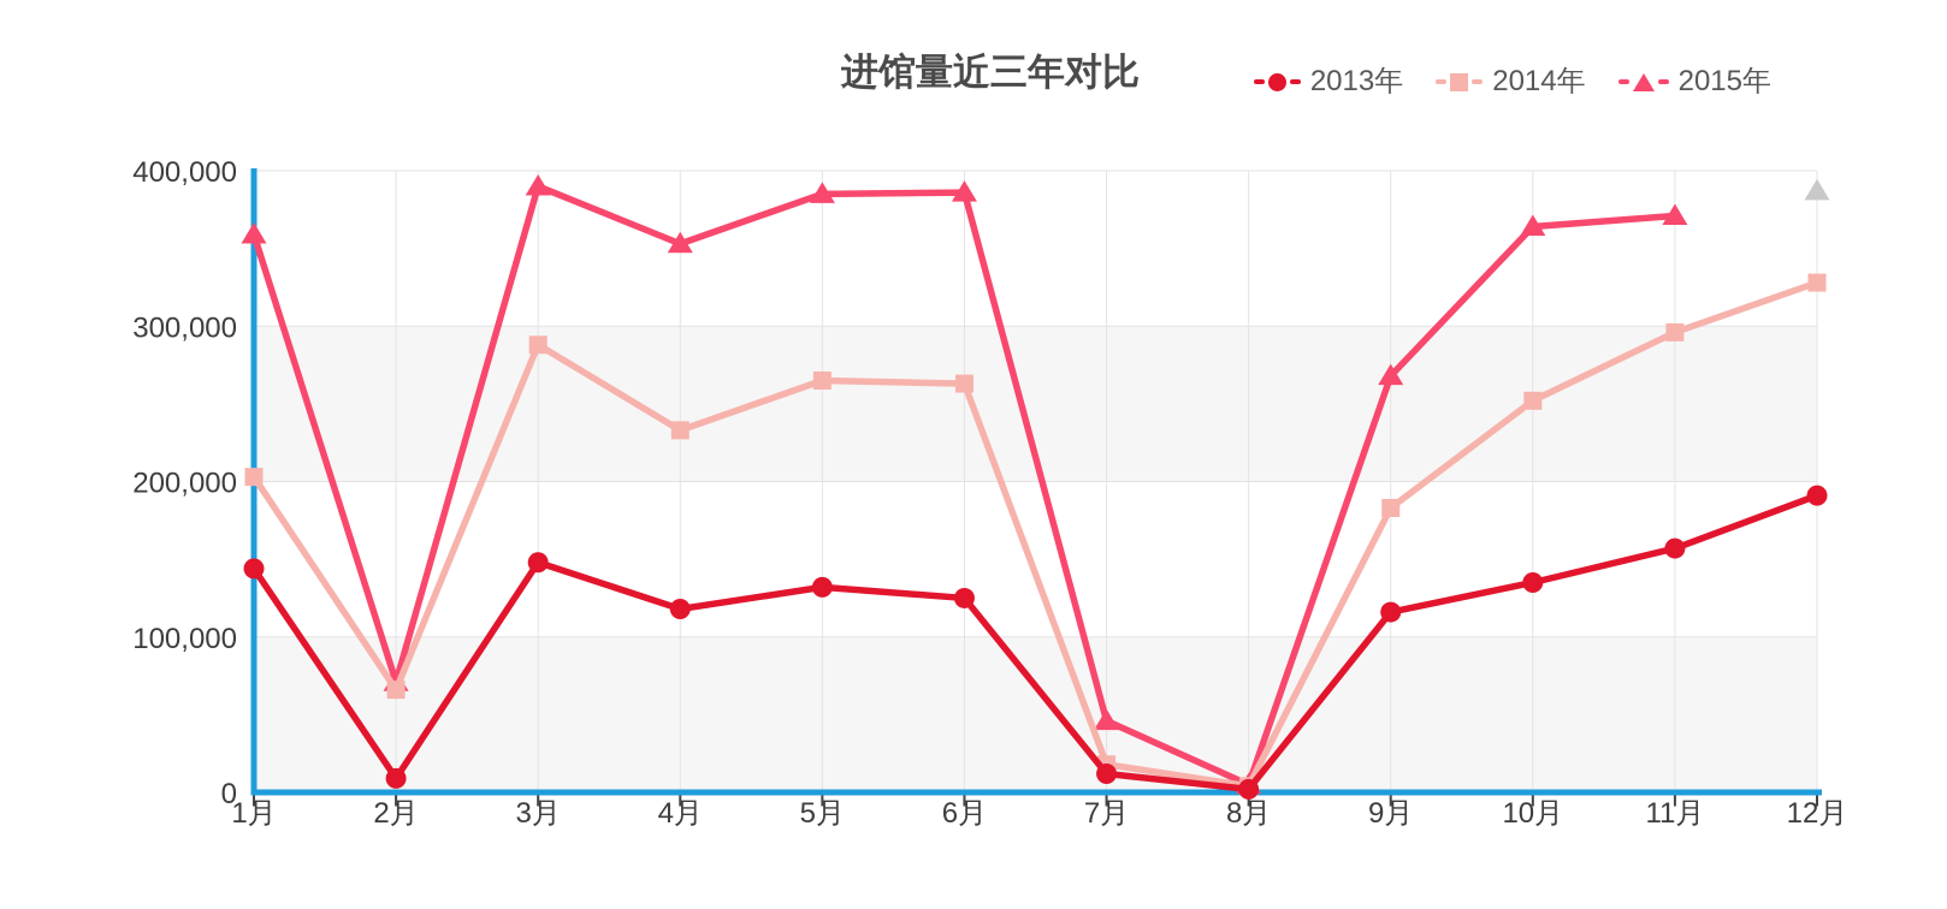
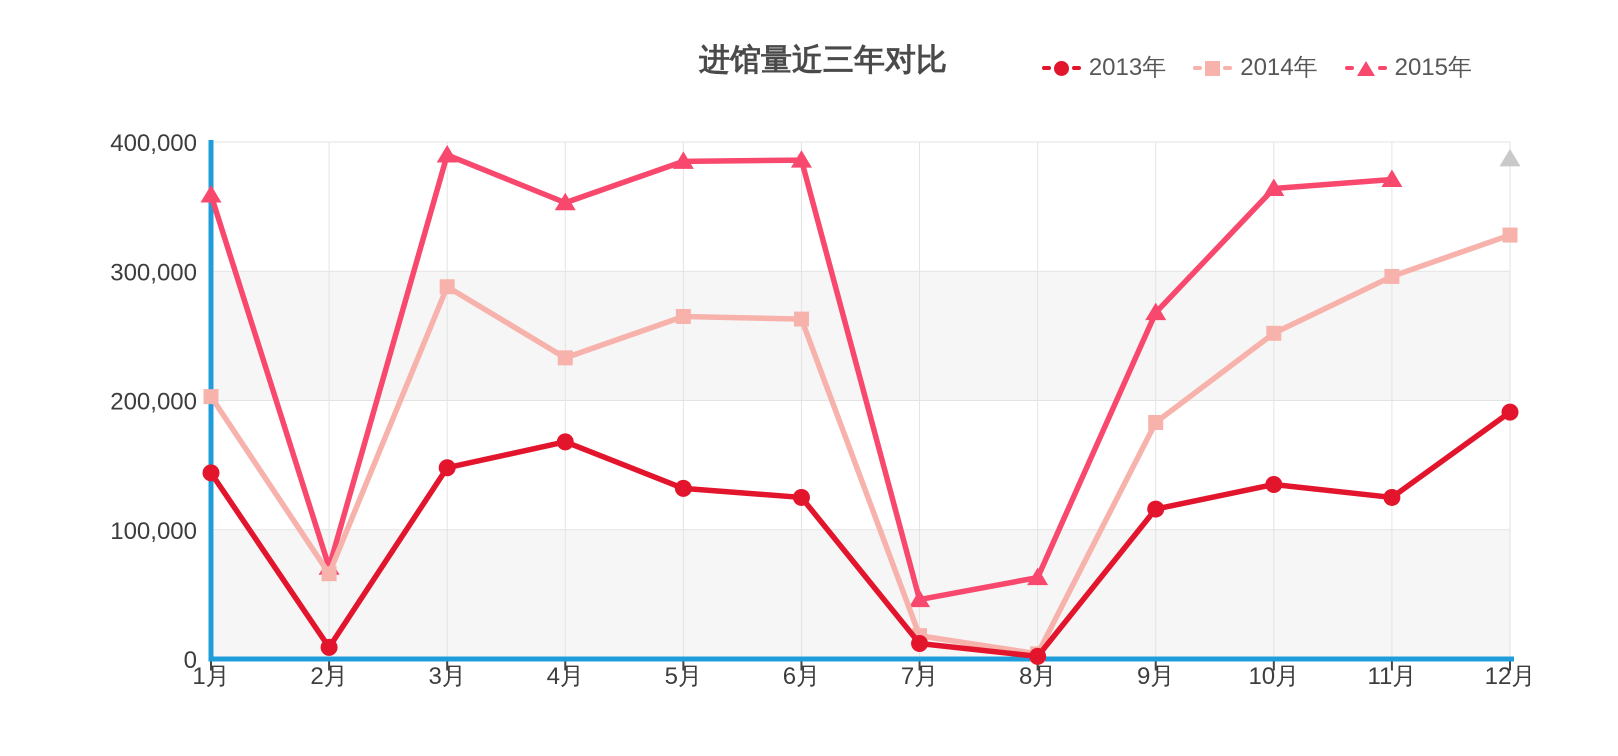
2013年/4月: 118000 -> 168000
2015年/8月: 5000 -> 63000
2013年/11月: 157000 -> 125000
